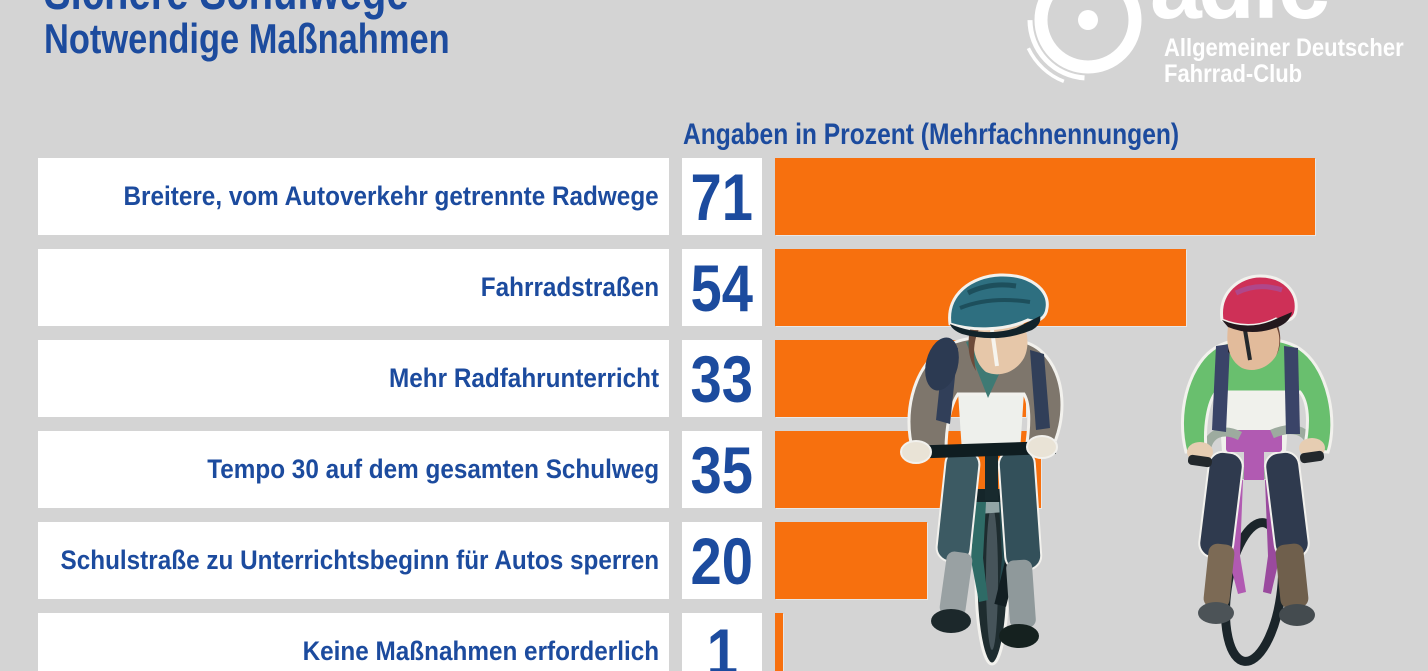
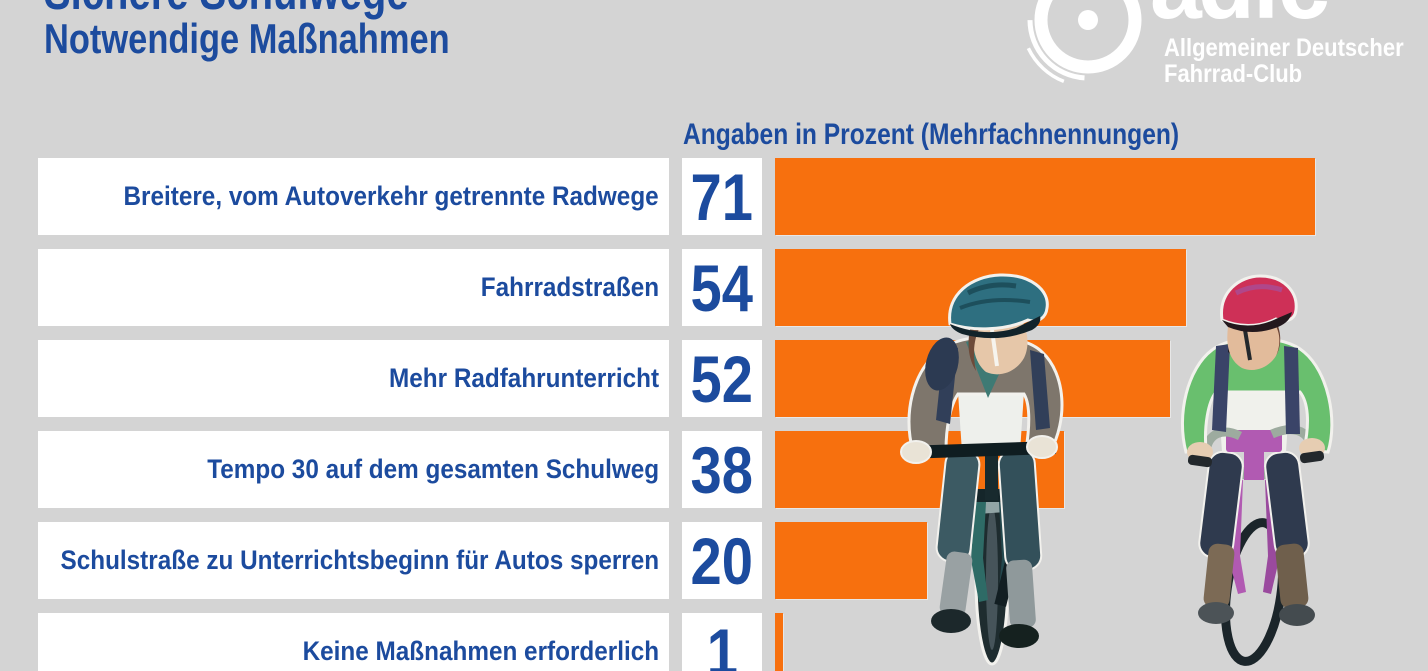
Mehr Radfahrunterricht: 33 -> 52
Tempo 30 auf dem gesamten Schulweg: 35 -> 38
